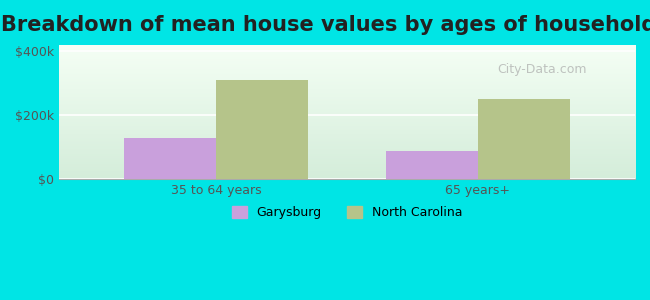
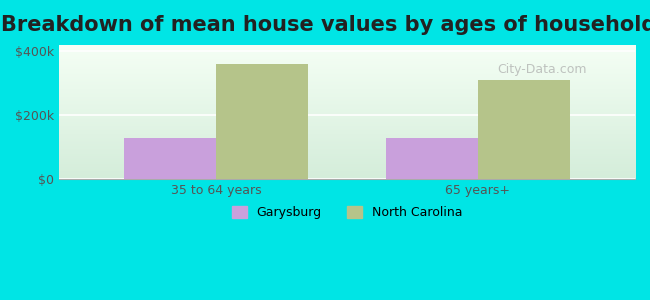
North Carolina/35 to 64 years: $310k -> $360k
Garysburg/65 years+: $90k -> $130k
North Carolina/65 years+: $250k -> $310k
